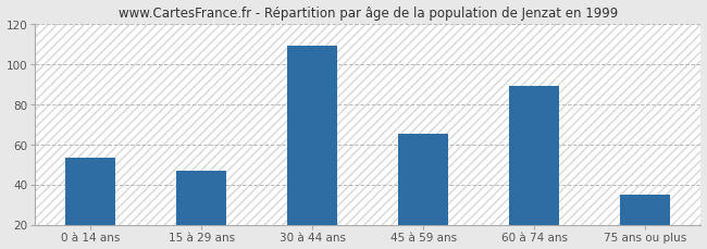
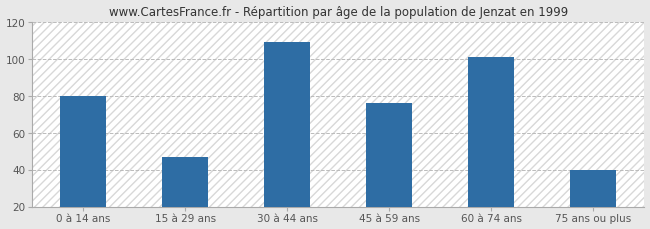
0 à 14 ans: 53 -> 80
45 à 59 ans: 65 -> 76
60 à 74 ans: 89 -> 101
75 ans ou plus: 35 -> 40
